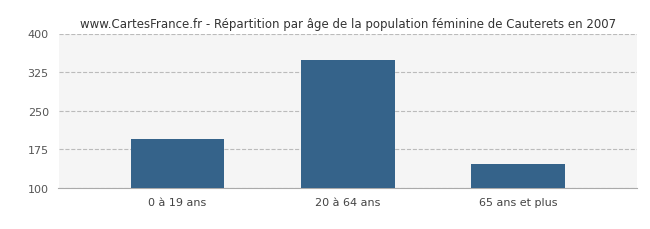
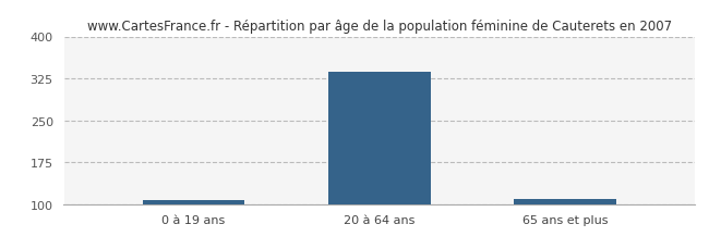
0 à 19 ans: 194 -> 107
20 à 64 ans: 348 -> 336
65 ans et plus: 146 -> 108
